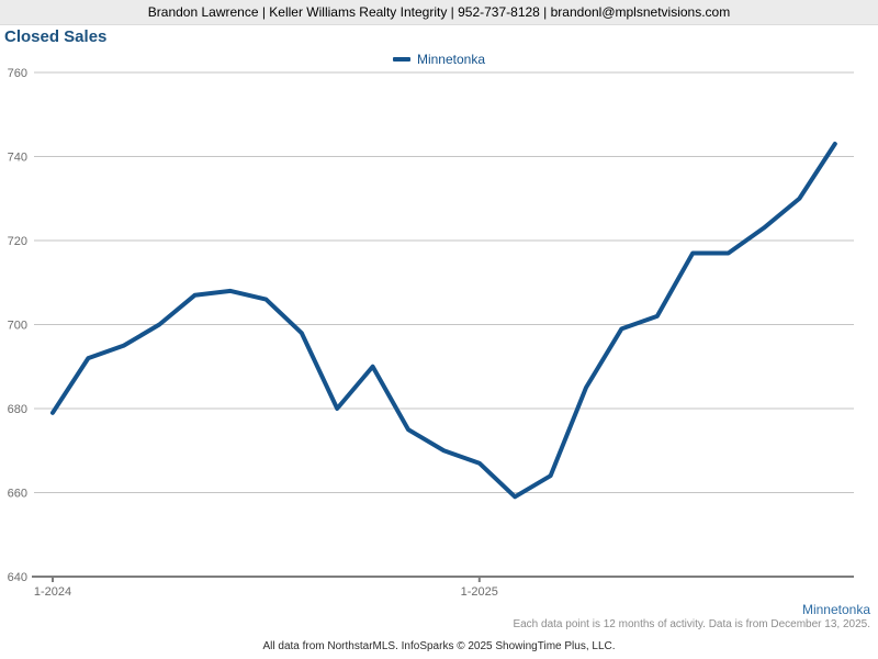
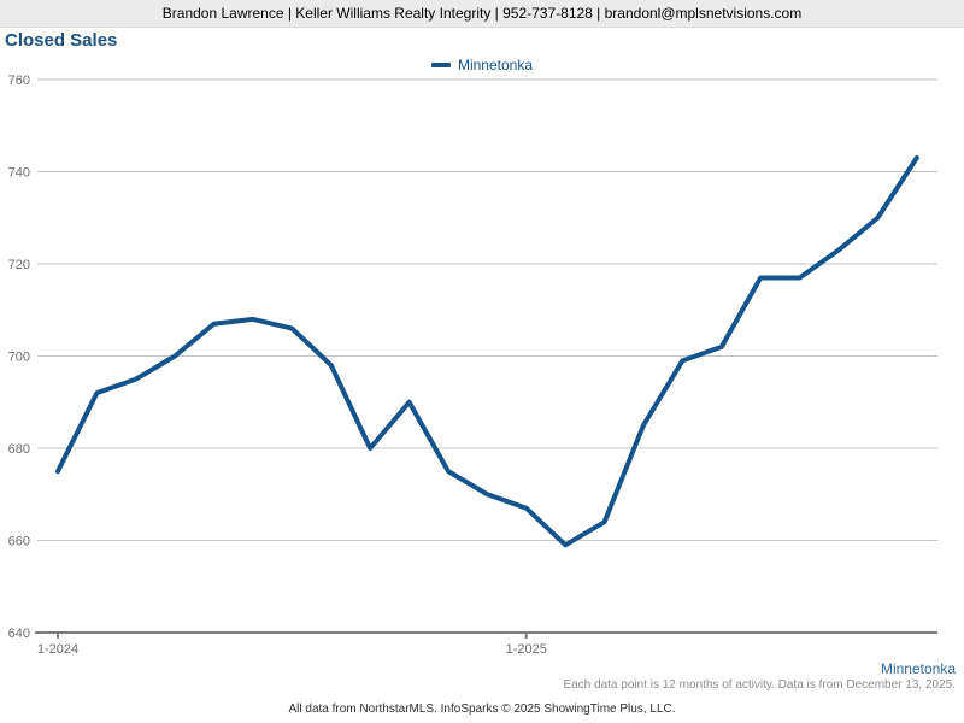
1-2024: 679 -> 675
